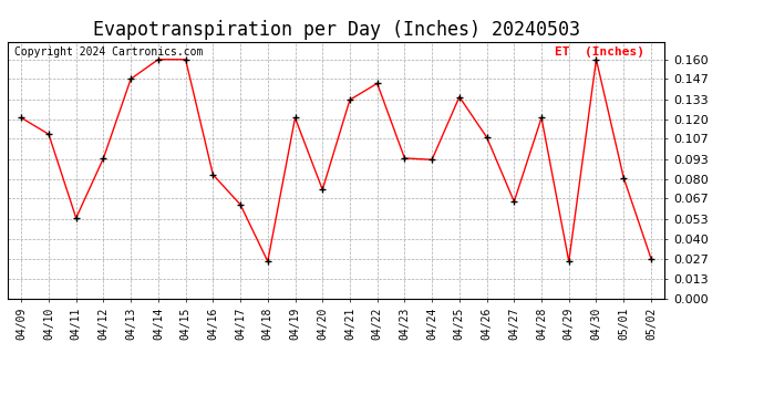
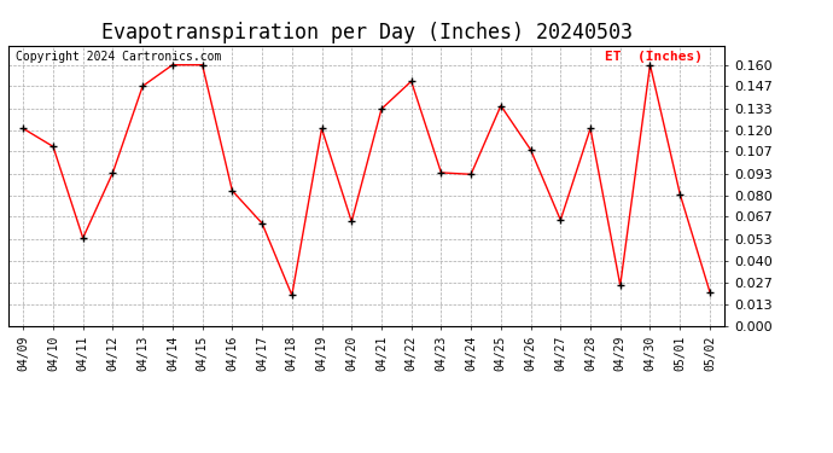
04/18: 0.025 -> 0.019
04/20: 0.073 -> 0.064
04/22: 0.144 -> 0.150
05/02: 0.027 -> 0.021
